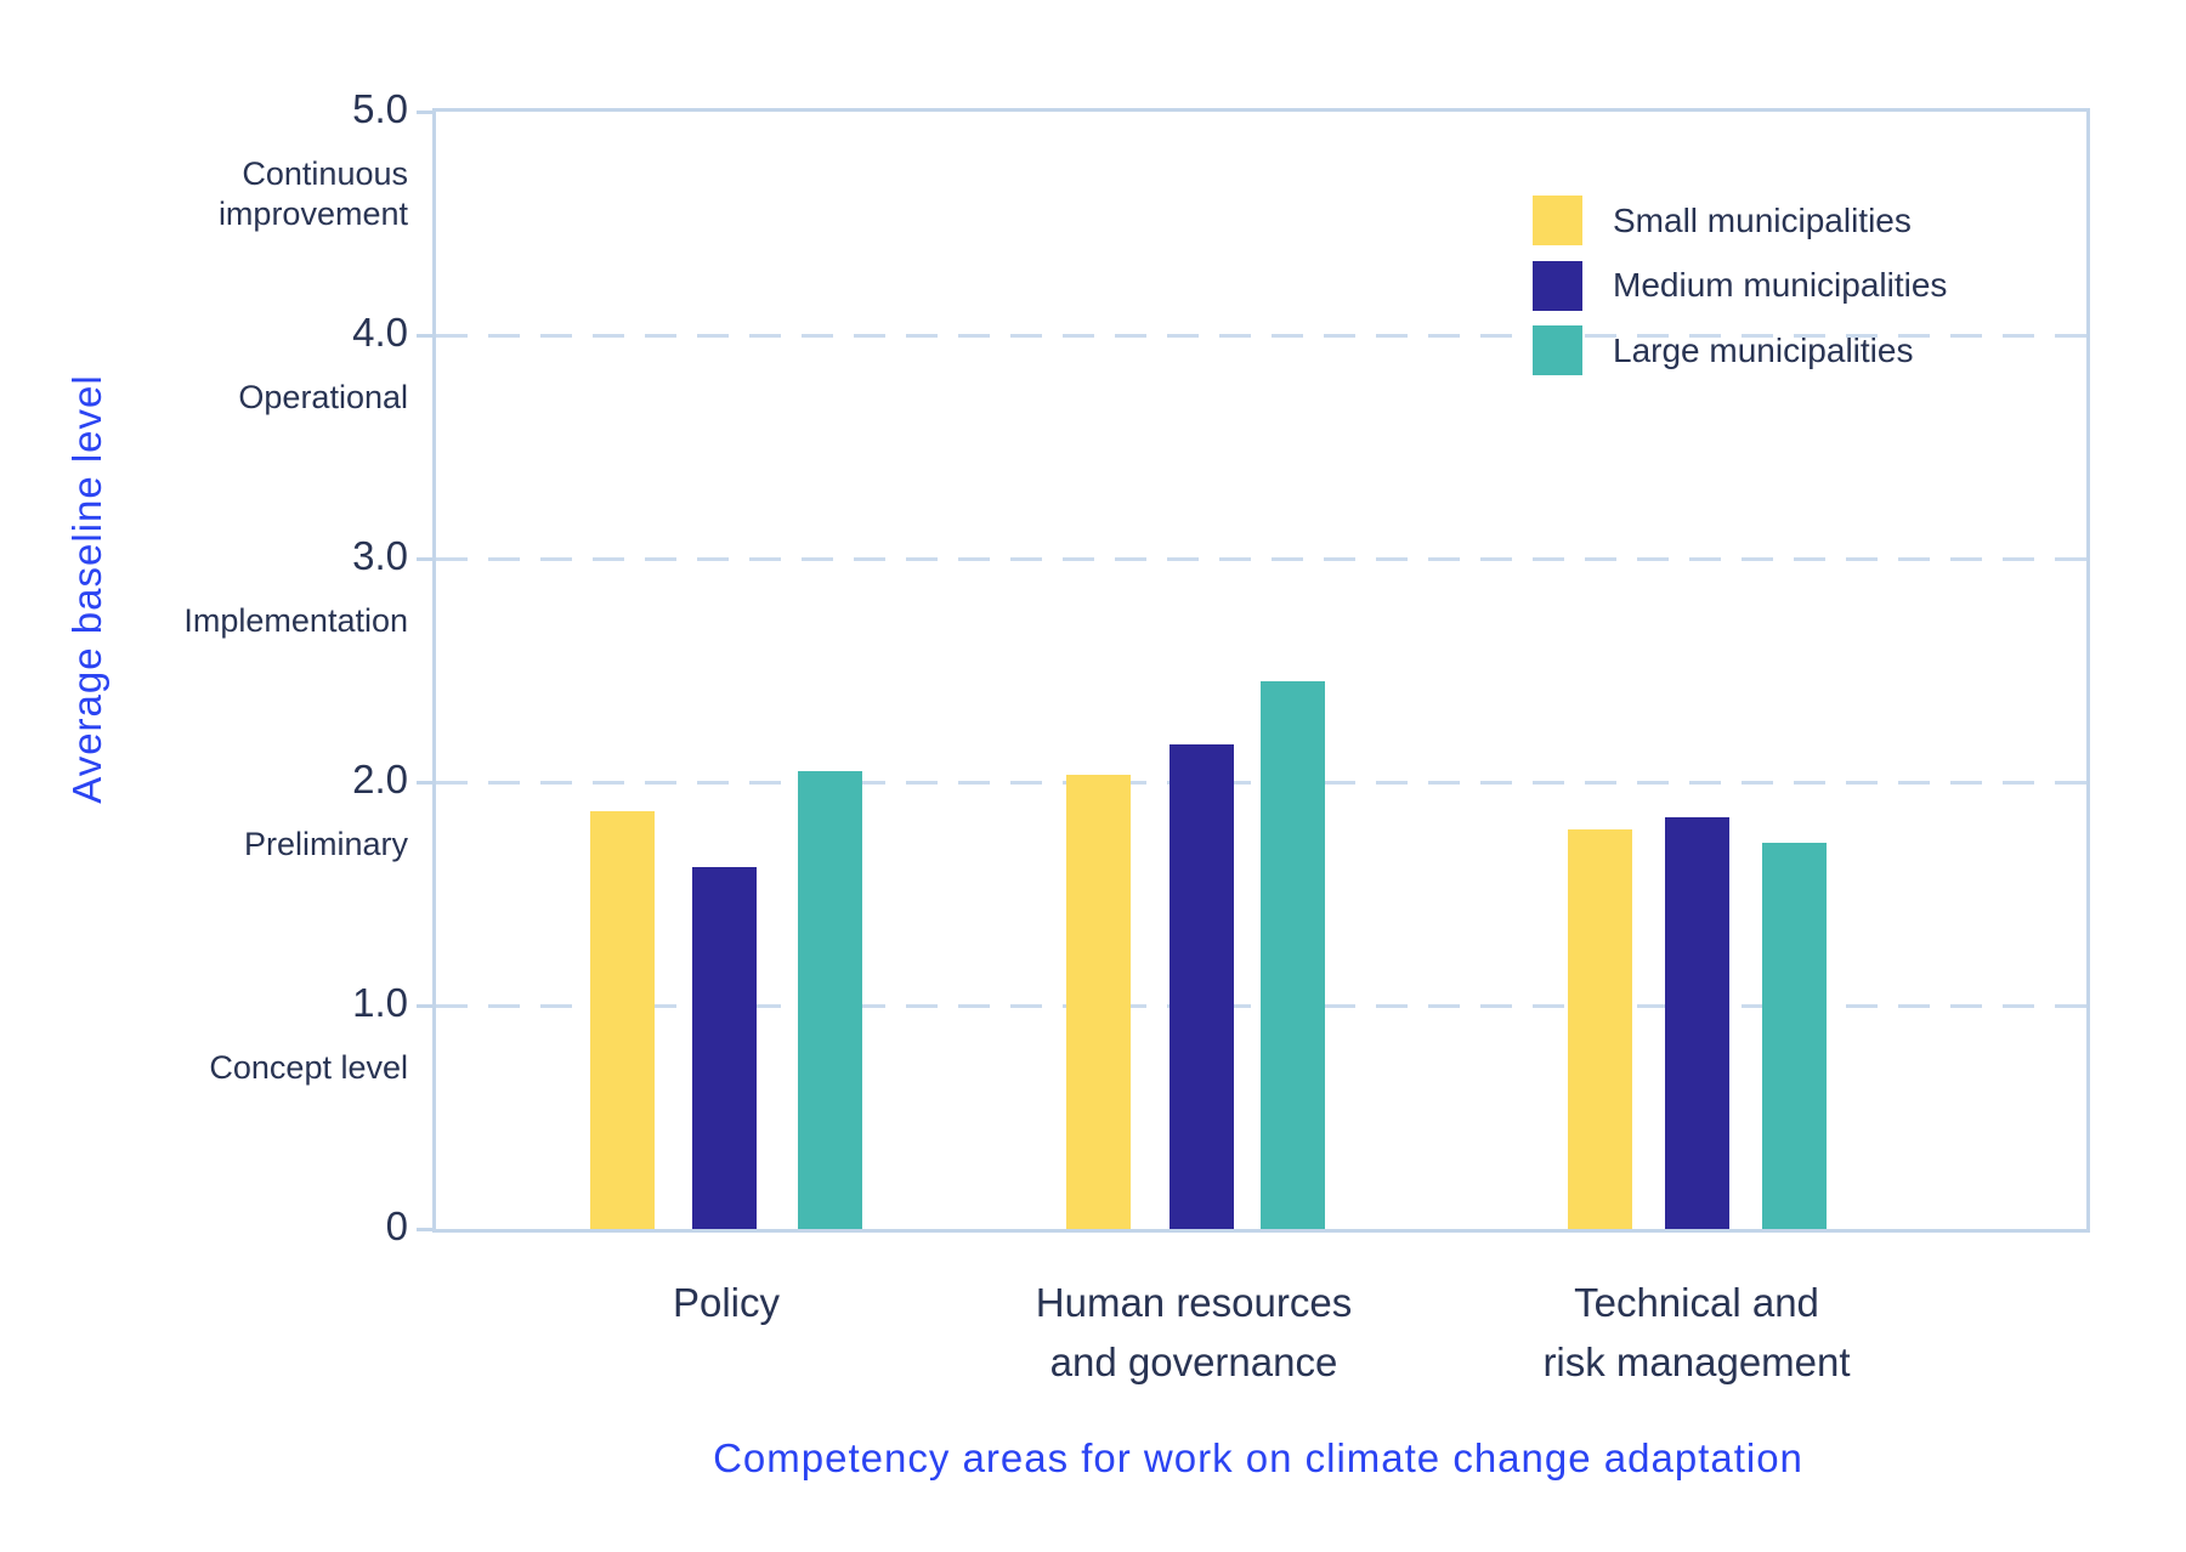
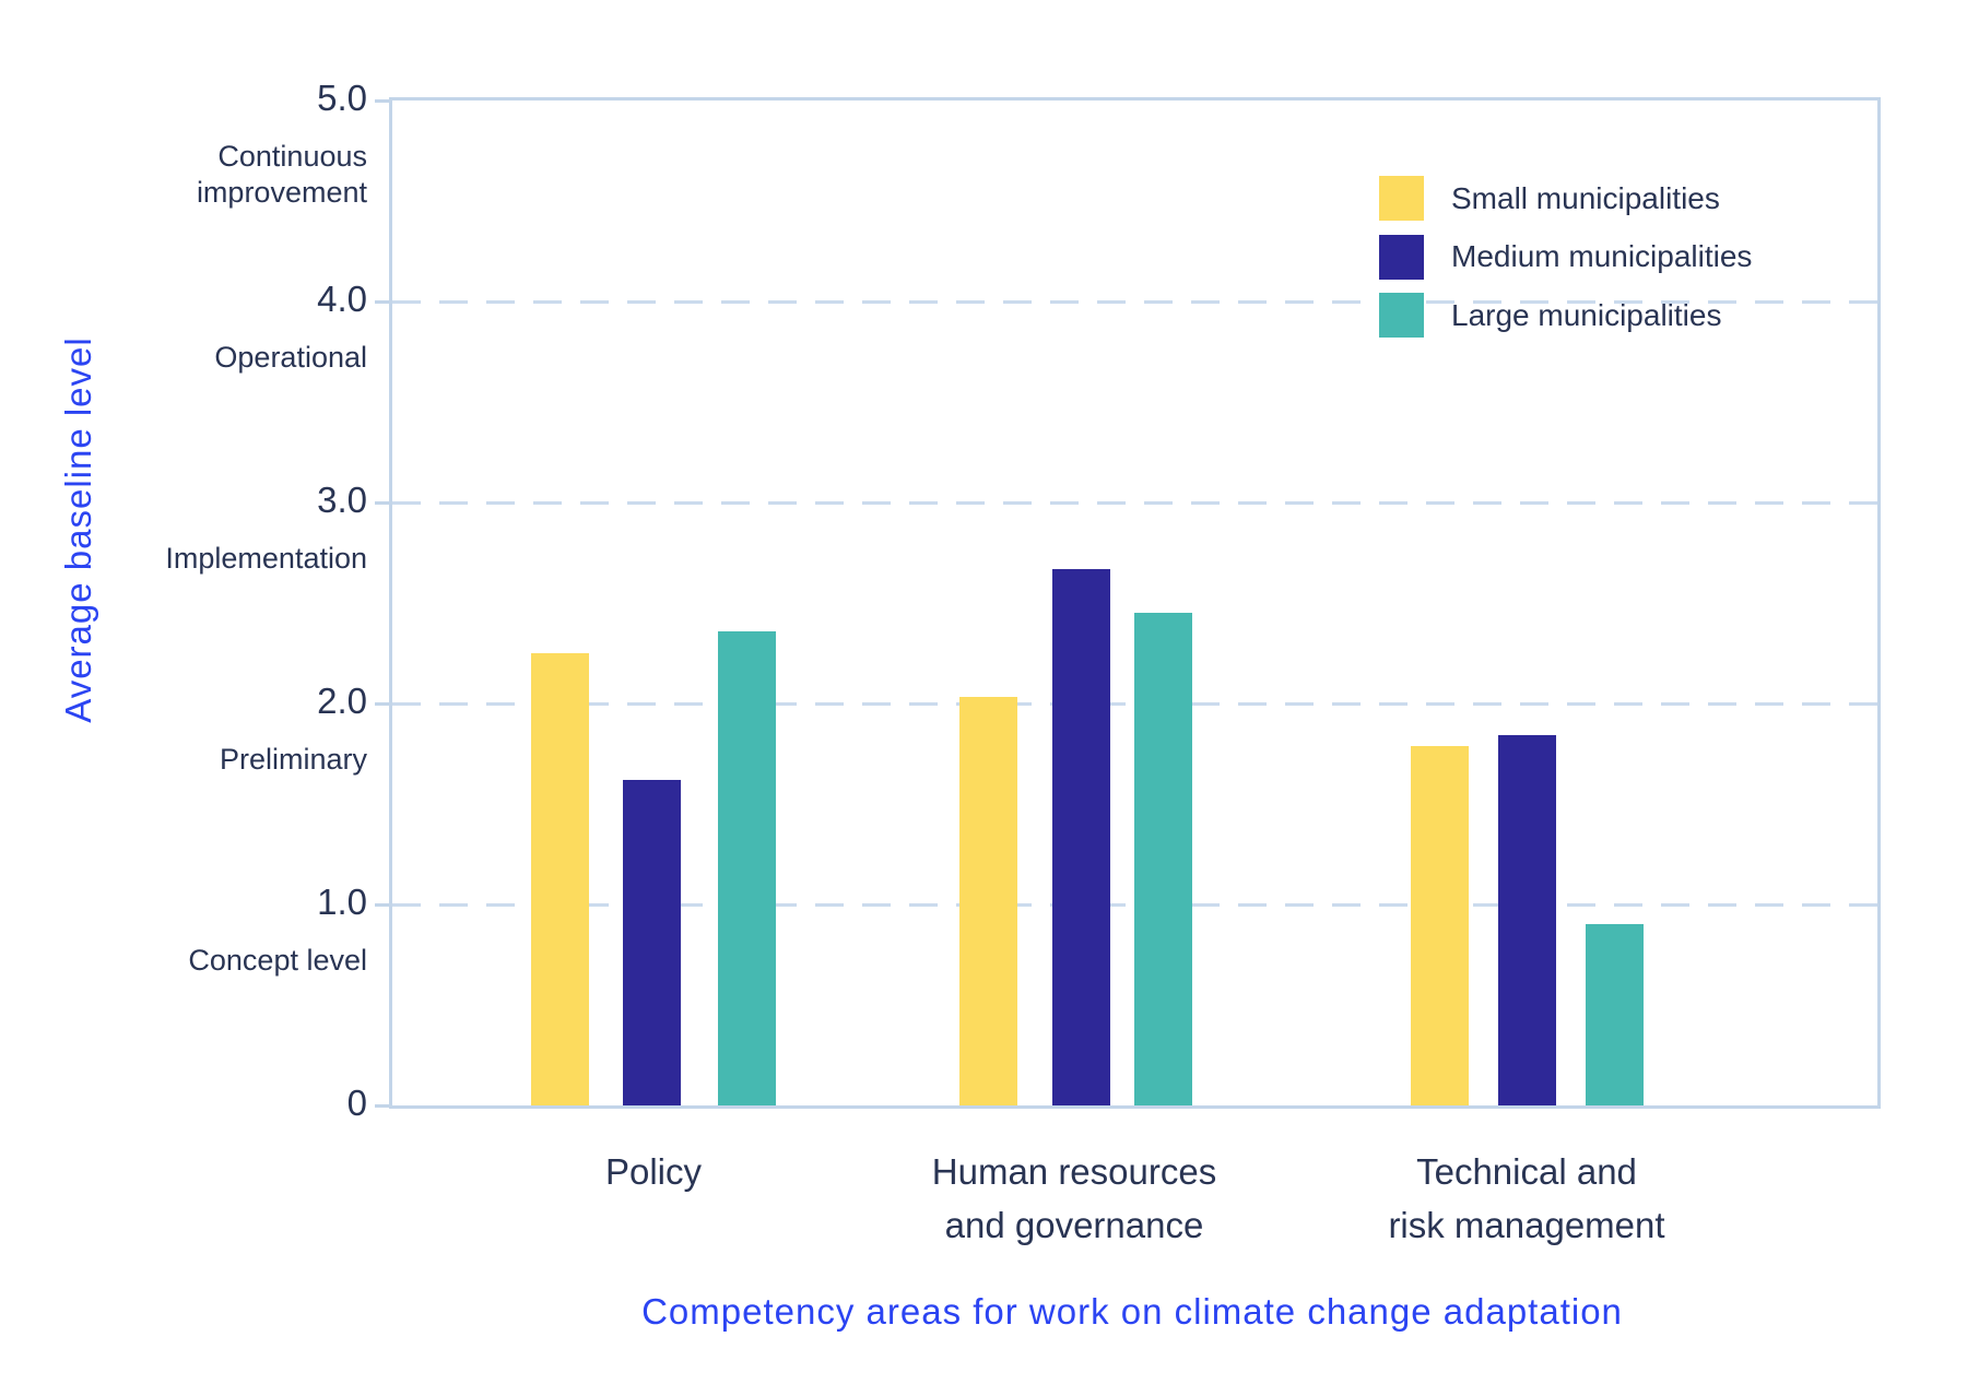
Small municipalities/Policy: 1.87 -> 2.25
Large municipalities/Policy: 2.05 -> 2.36
Medium municipalities/Human resources and governance: 2.17 -> 2.67
Large municipalities/Technical and risk management: 1.73 -> 0.90
